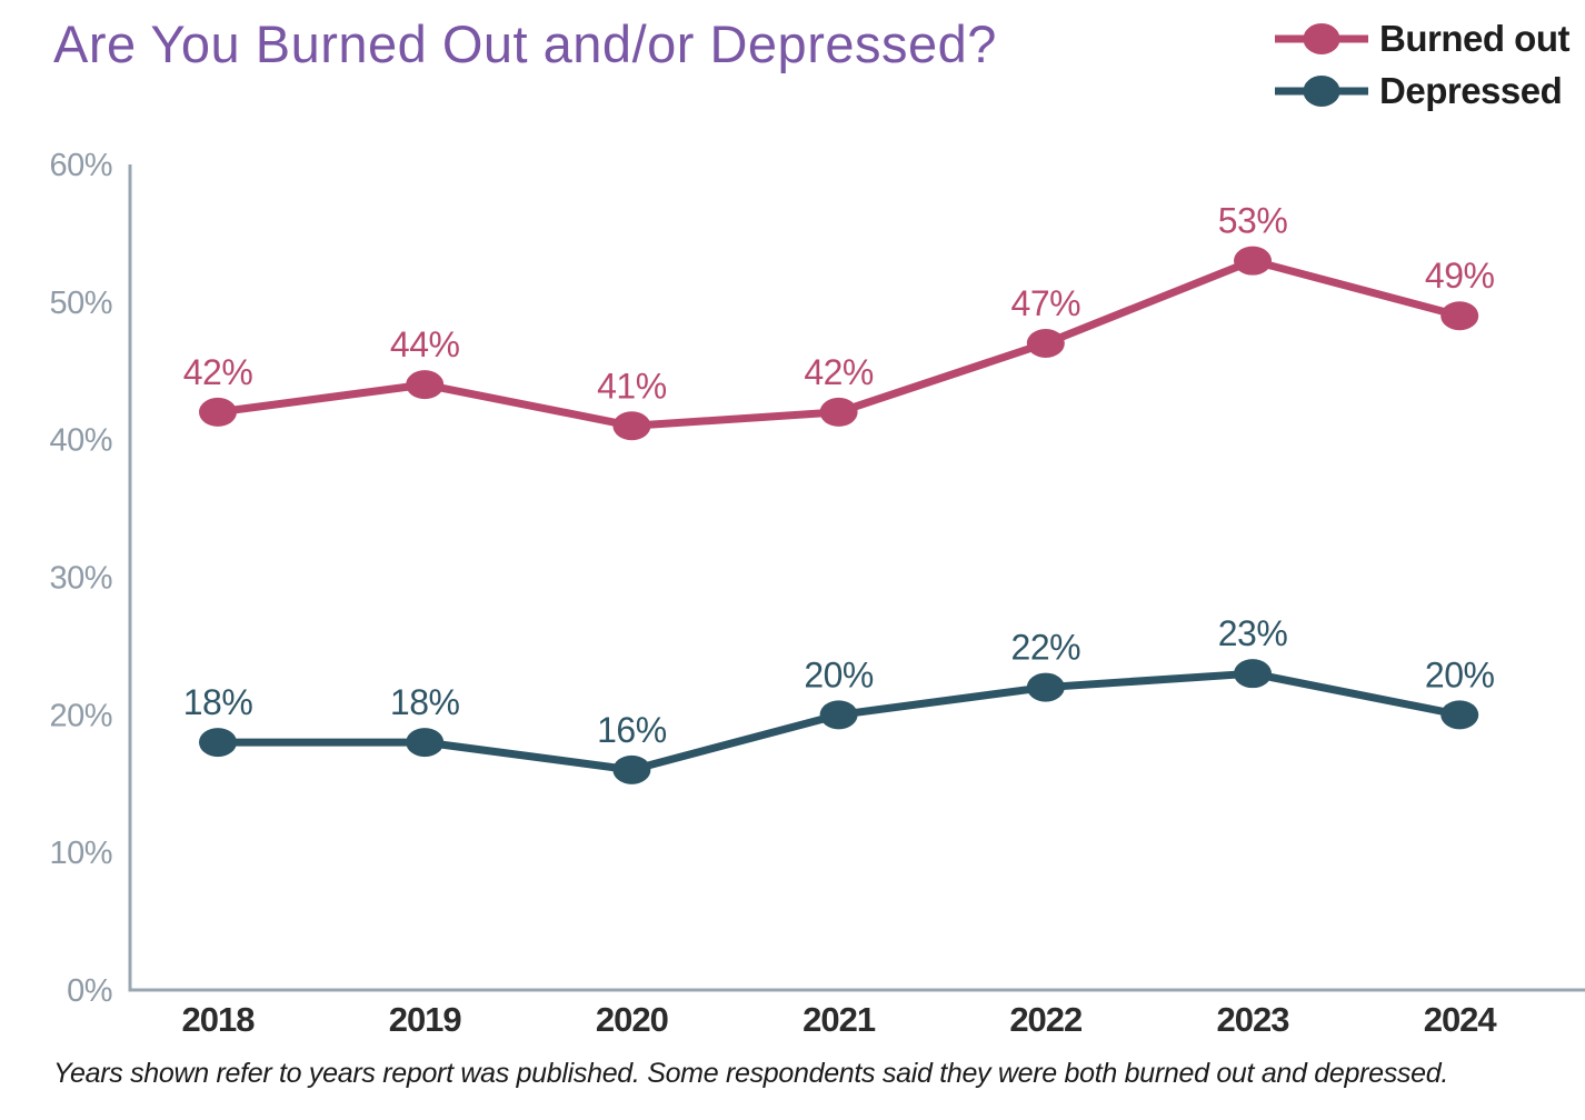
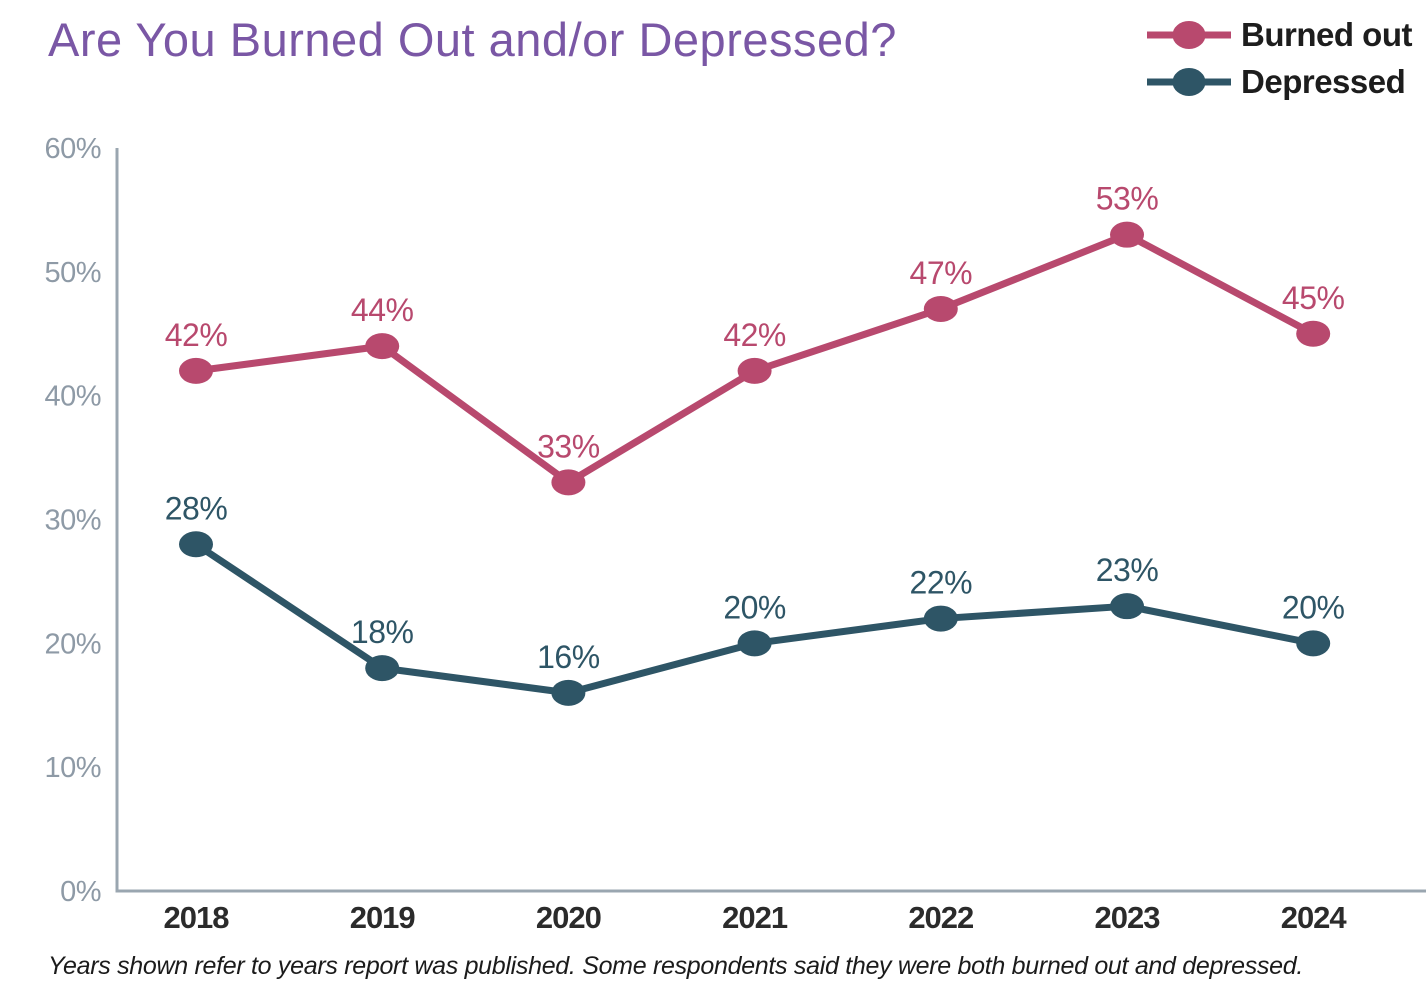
Depressed/2018: 18% -> 28%
Burned out/2020: 41% -> 33%
Burned out/2024: 49% -> 45%
